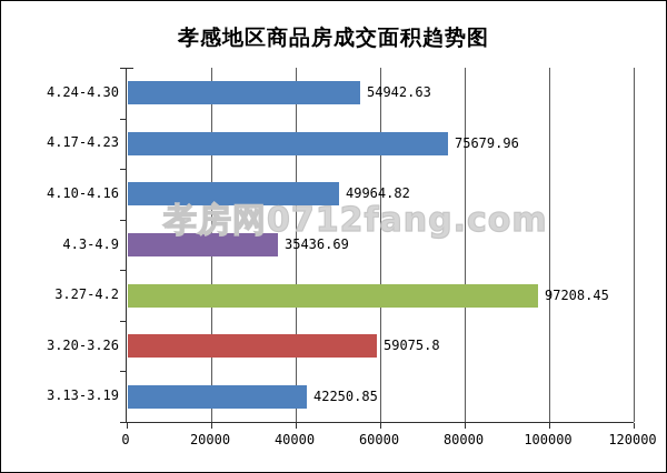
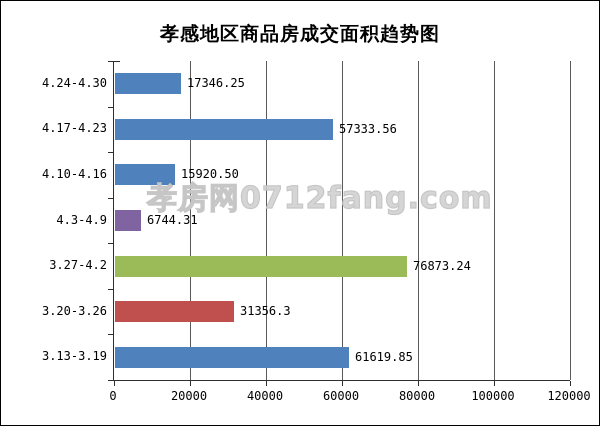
4.24-4.30: 54942.63 -> 17346.25
4.17-4.23: 75679.96 -> 57333.56
4.10-4.16: 49964.82 -> 15920.50
4.3-4.9: 35436.69 -> 6744.31
3.27-4.2: 97208.45 -> 76873.24
3.20-3.26: 59075.8 -> 31356.3
3.13-3.19: 42250.85 -> 61619.85
